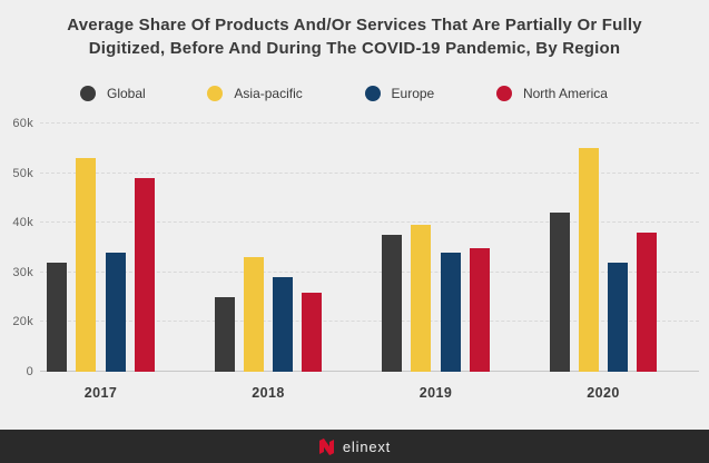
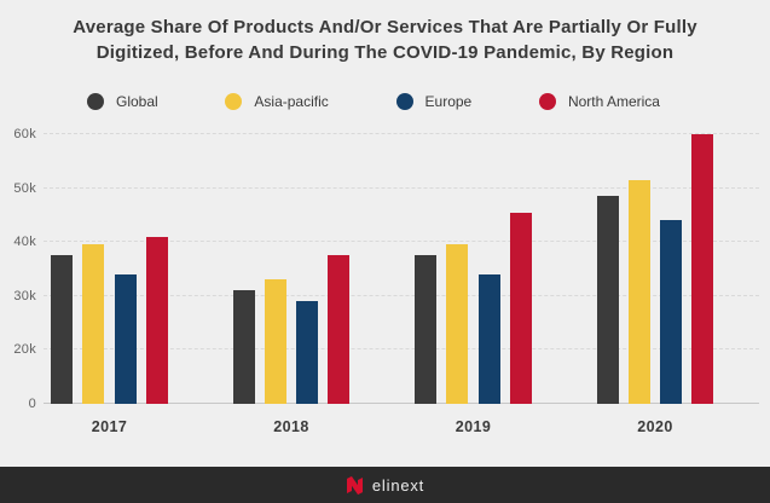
Global/2017: 32k -> 38k
Asia-pacific/2017: 53k -> 40k
North America/2017: 49k -> 41k
Global/2018: 25k -> 31k
North America/2018: 26k -> 38k
North America/2019: 35k -> 46k
Global/2020: 42k -> 48k
Asia-pacific/2020: 55k -> 52k
Europe/2020: 32k -> 44k
North America/2020: 38k -> 60k
